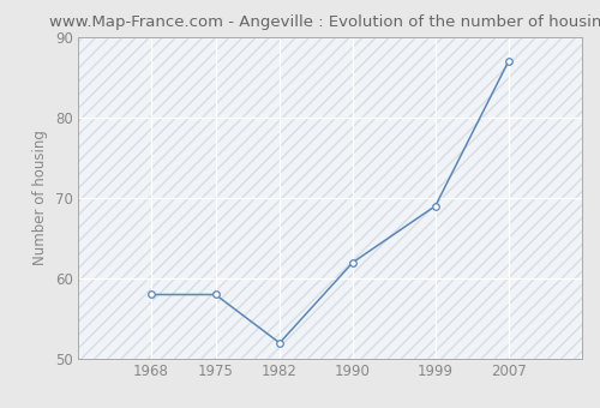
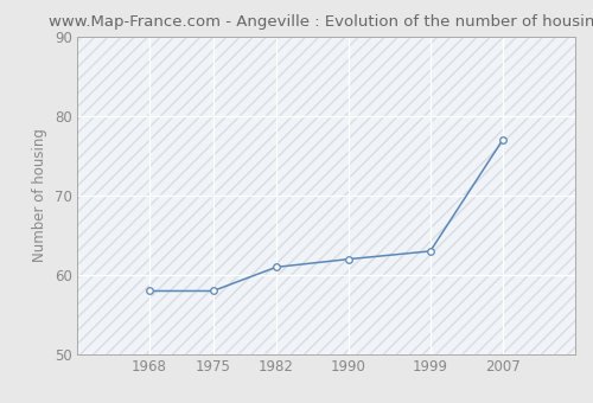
1982: 52 -> 61
1999: 69 -> 63
2007: 87 -> 77
